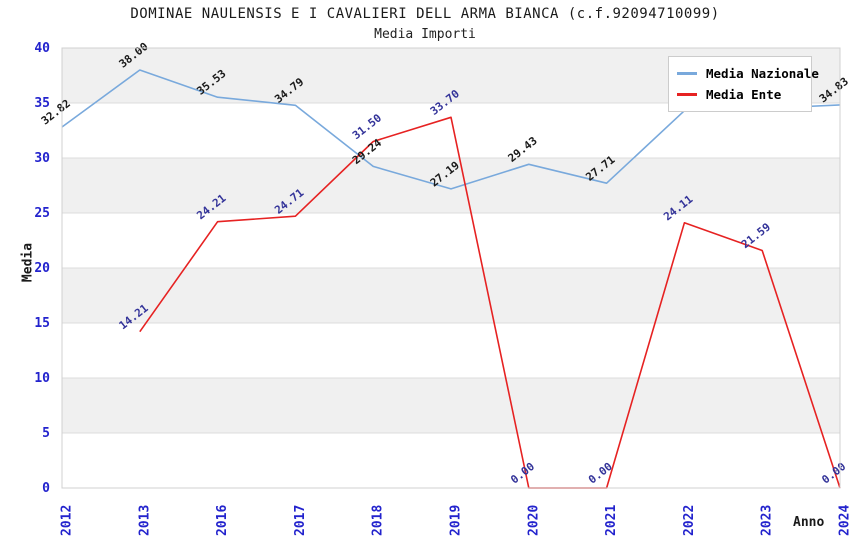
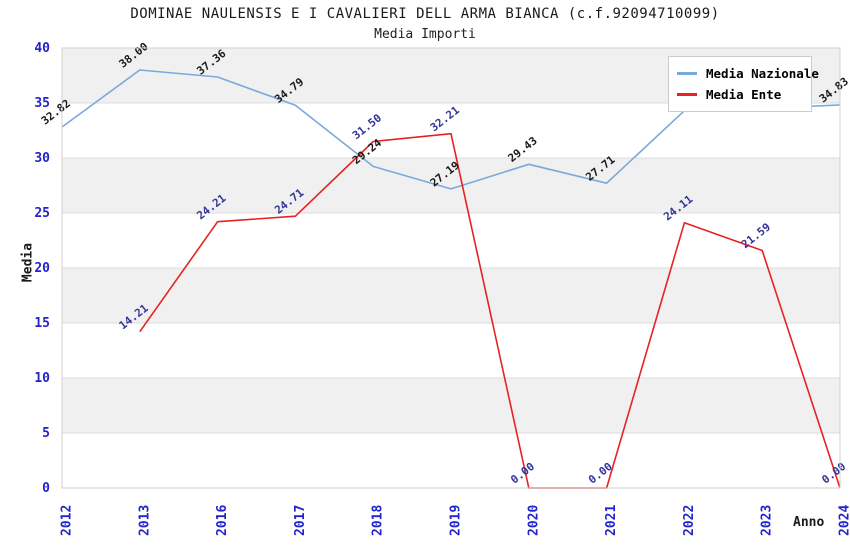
Media Nazionale/2016: 35.53 -> 37.36
Media Ente/2019: 33.70 -> 32.21
